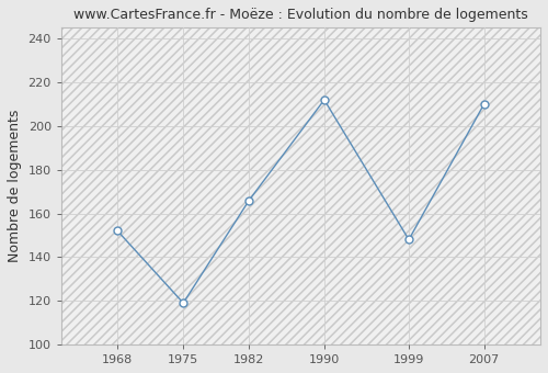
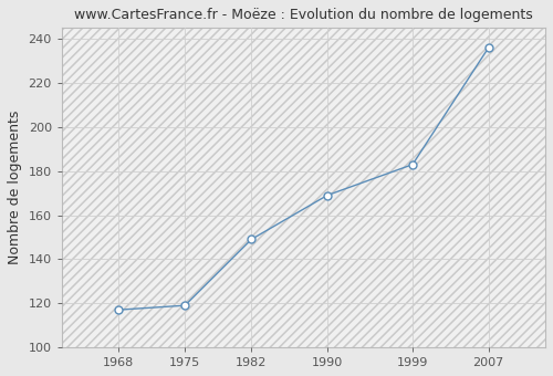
1968: 152 -> 117
1982: 166 -> 149
1990: 212 -> 169
1999: 148 -> 183
2007: 210 -> 236
